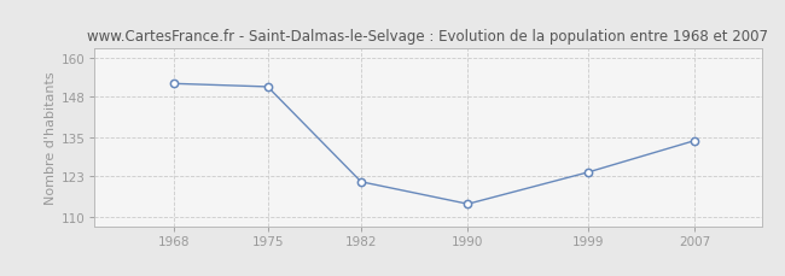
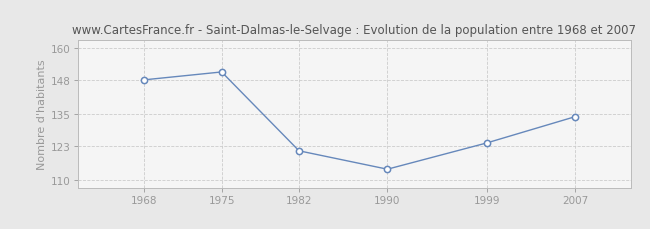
1968: 152 -> 148
